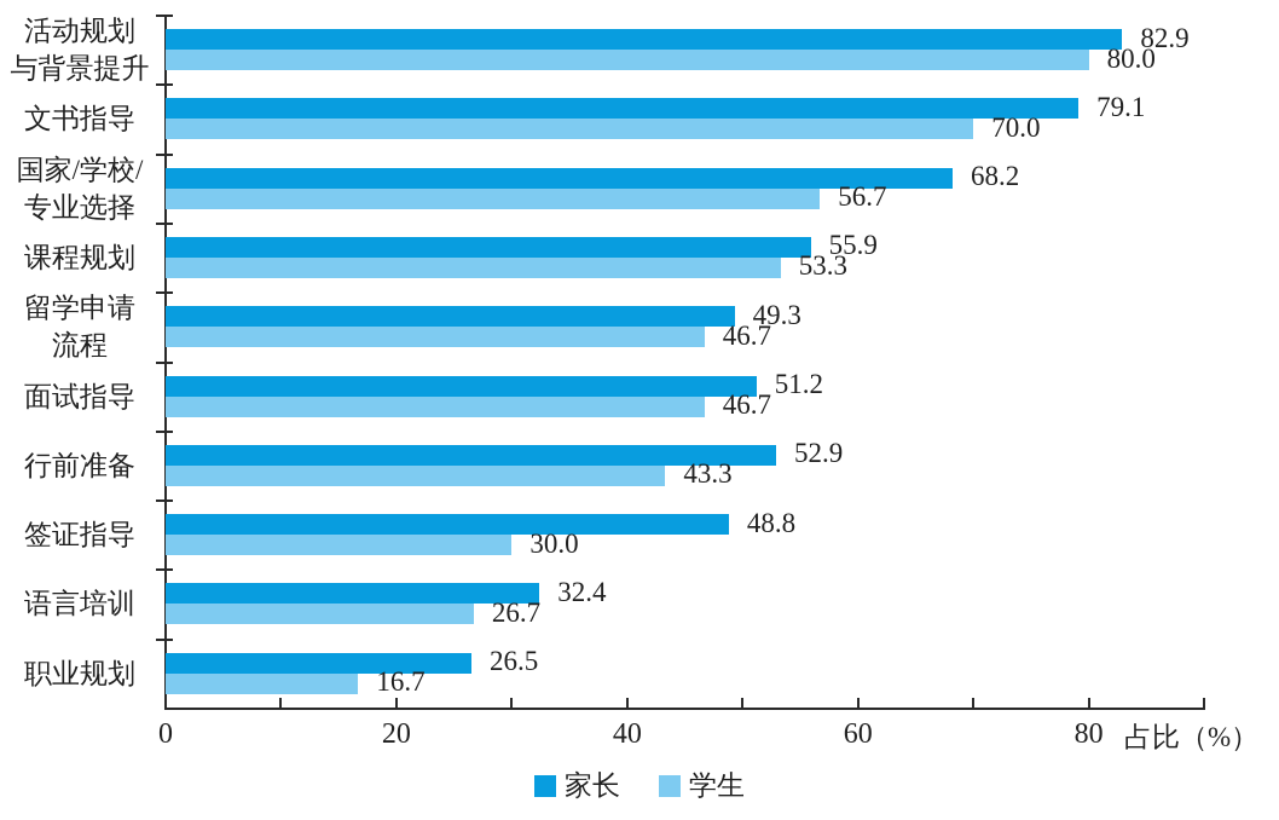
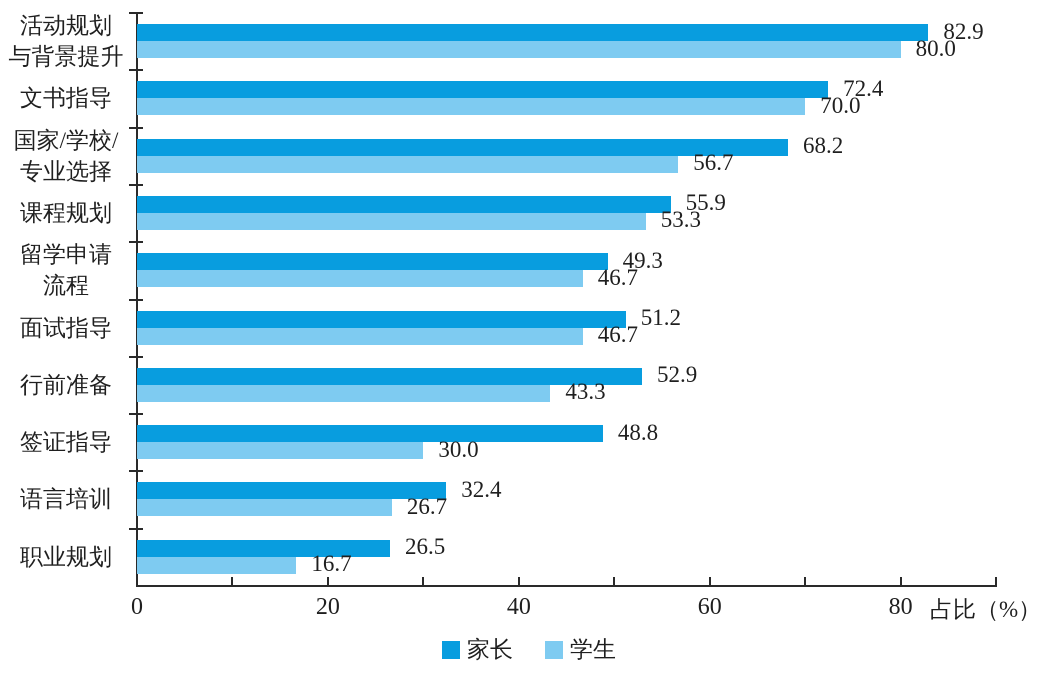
家长/文书指导: 79.1 -> 72.4
